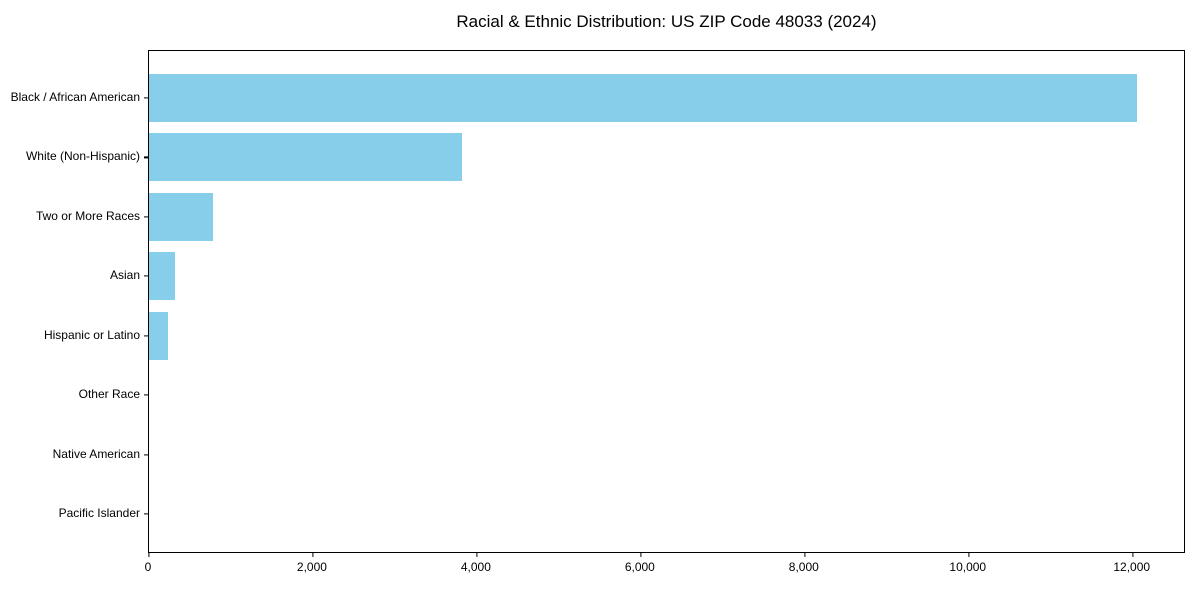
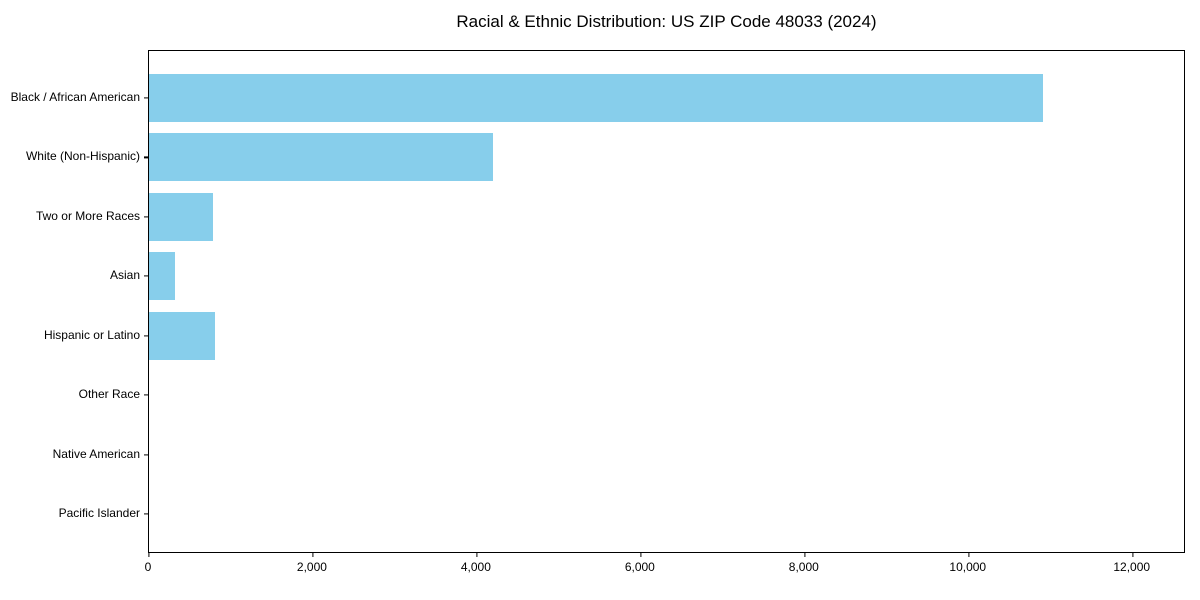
Black / African American: 12000 -> 10900
White (Non-Hispanic): 3800 -> 4200
Hispanic or Latino: 200 -> 800
